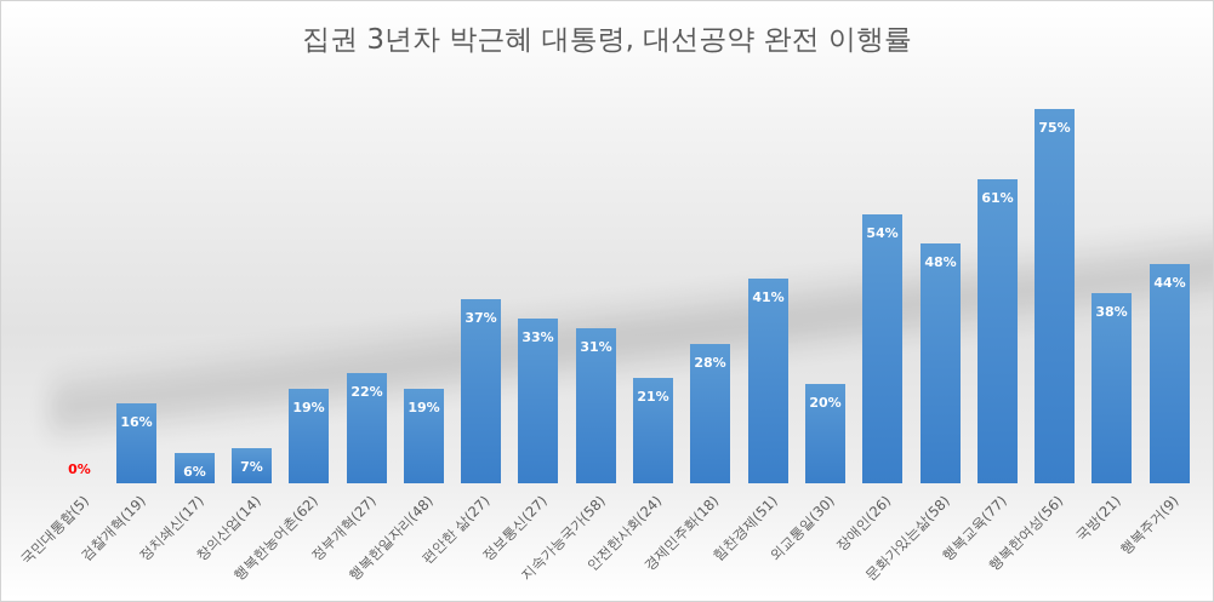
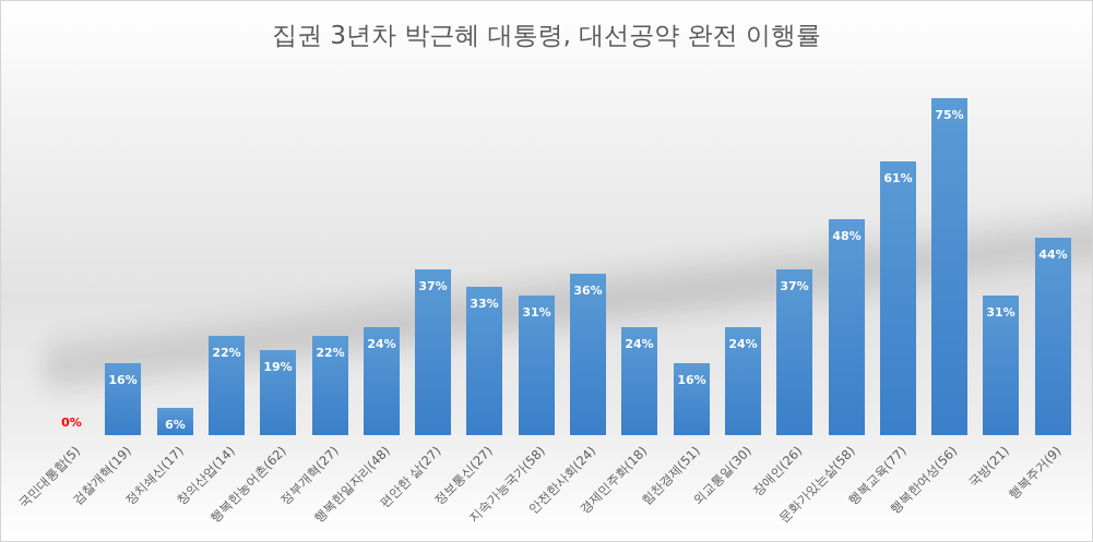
창의산업(14): 7% -> 22%
행복한일자리(48): 19% -> 24%
안전한사회(24): 21% -> 36%
경제민주화(18): 28% -> 24%
힘찬경제(51): 41% -> 16%
외교통일(30): 20% -> 24%
장애인(26): 54% -> 37%
국방(21): 38% -> 31%
